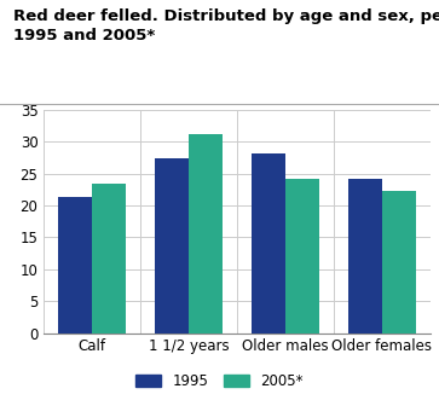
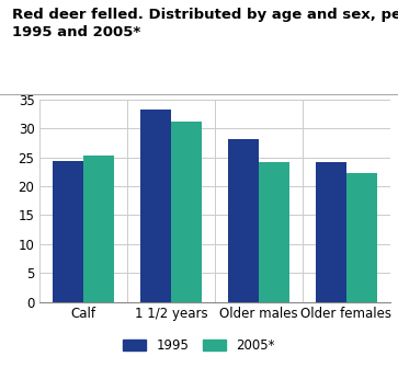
1995/Calf: 21.3 -> 24.4
2005*/Calf: 23.3 -> 25.2
1995/1 1/2 years: 27.3 -> 33.2
